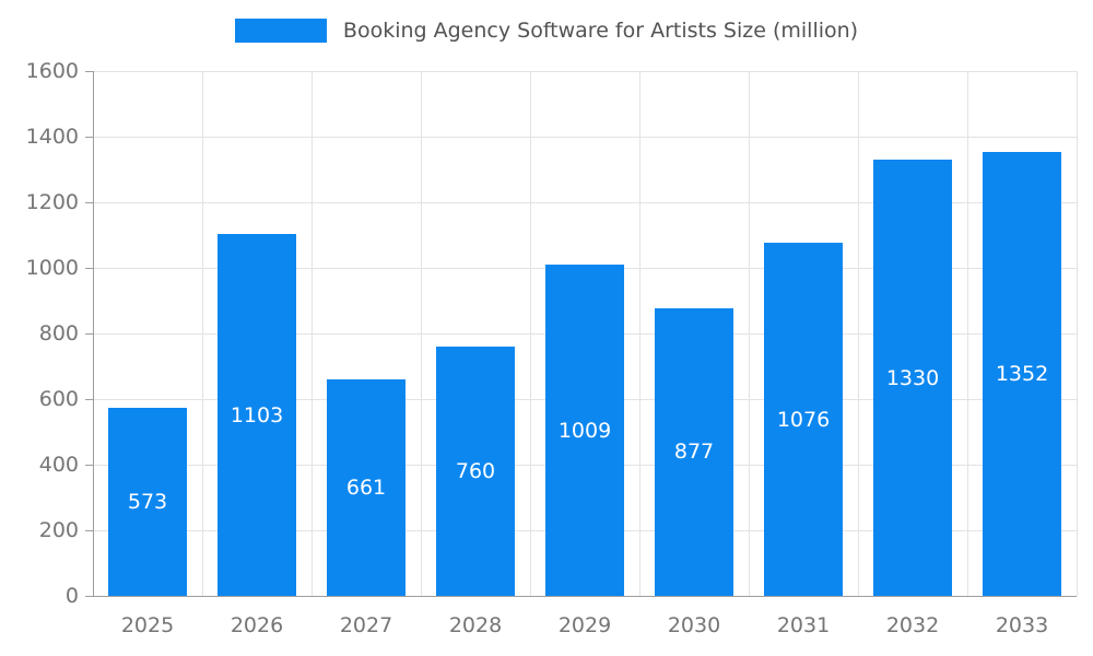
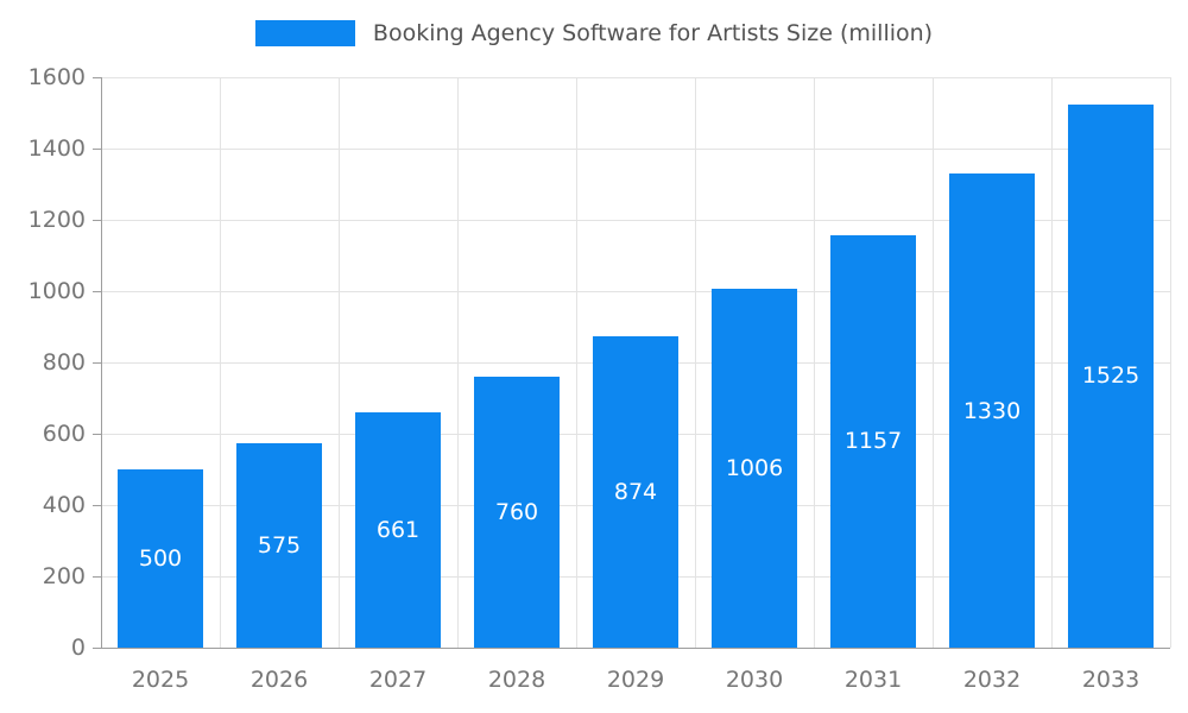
2025: 573 -> 500
2026: 1103 -> 575
2029: 1009 -> 874
2030: 877 -> 1006
2031: 1076 -> 1157
2033: 1352 -> 1525
